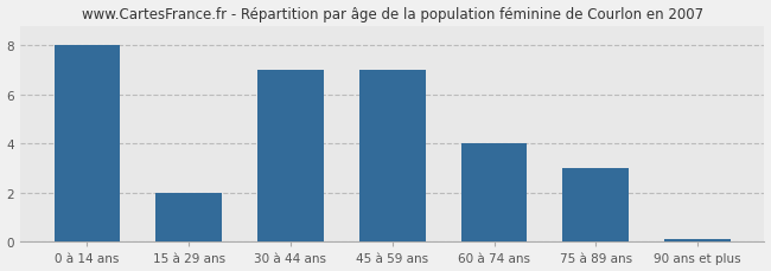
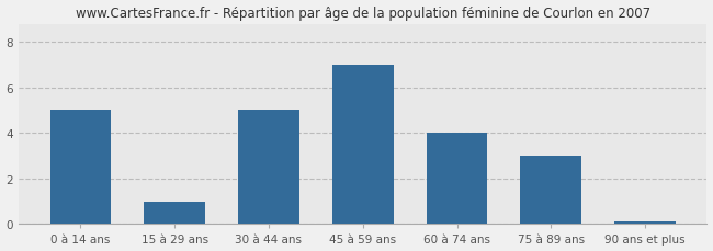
0 à 14 ans: 8.0 -> 5.0
15 à 29 ans: 2.0 -> 1.0
30 à 44 ans: 7.0 -> 5.0
